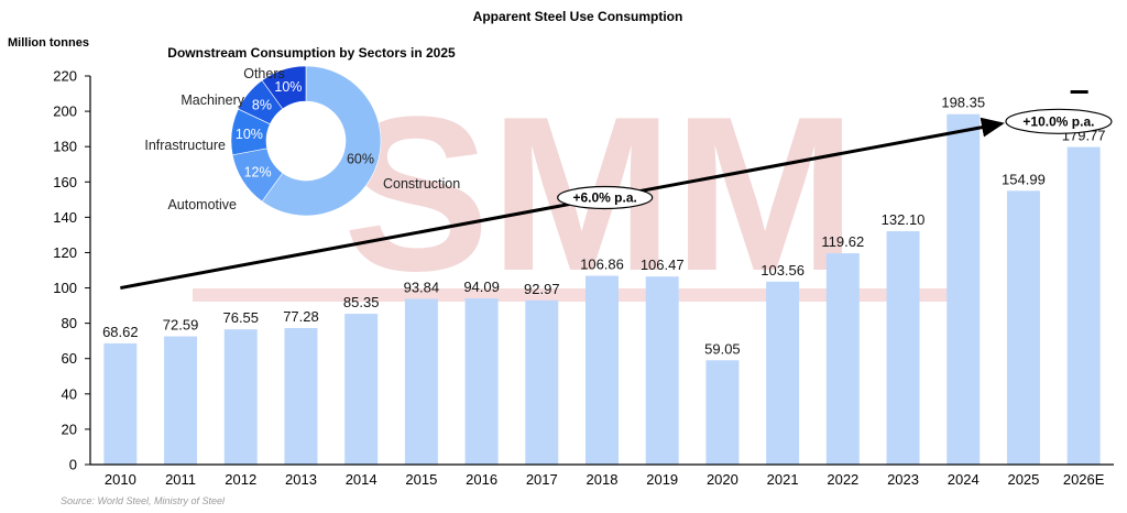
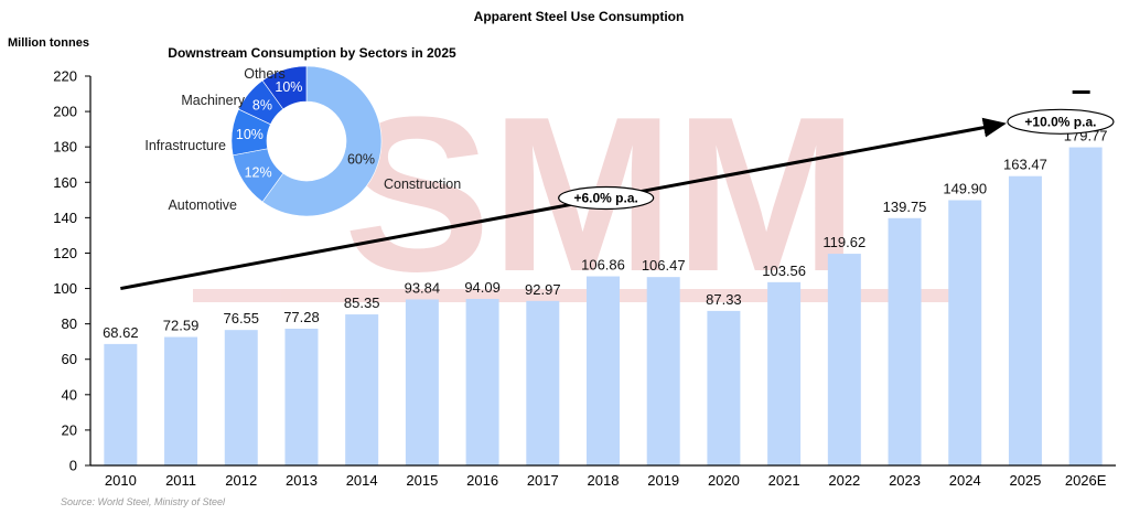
Apparent Steel Use Consumption/2020: 59.05 -> 87.33
Apparent Steel Use Consumption/2023: 132.10 -> 139.75
Apparent Steel Use Consumption/2024: 198.35 -> 149.90
Apparent Steel Use Consumption/2025: 154.99 -> 163.47
